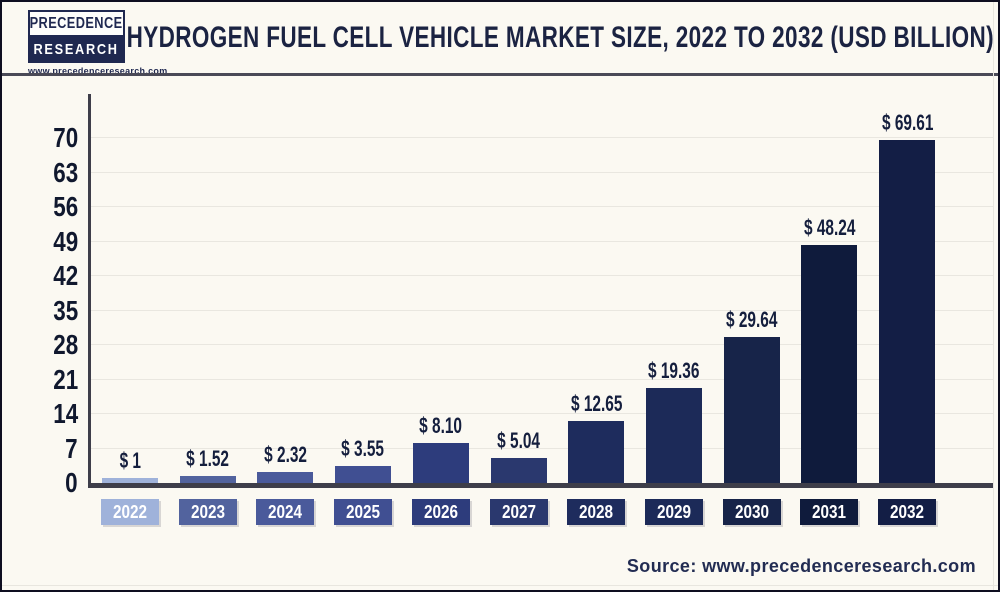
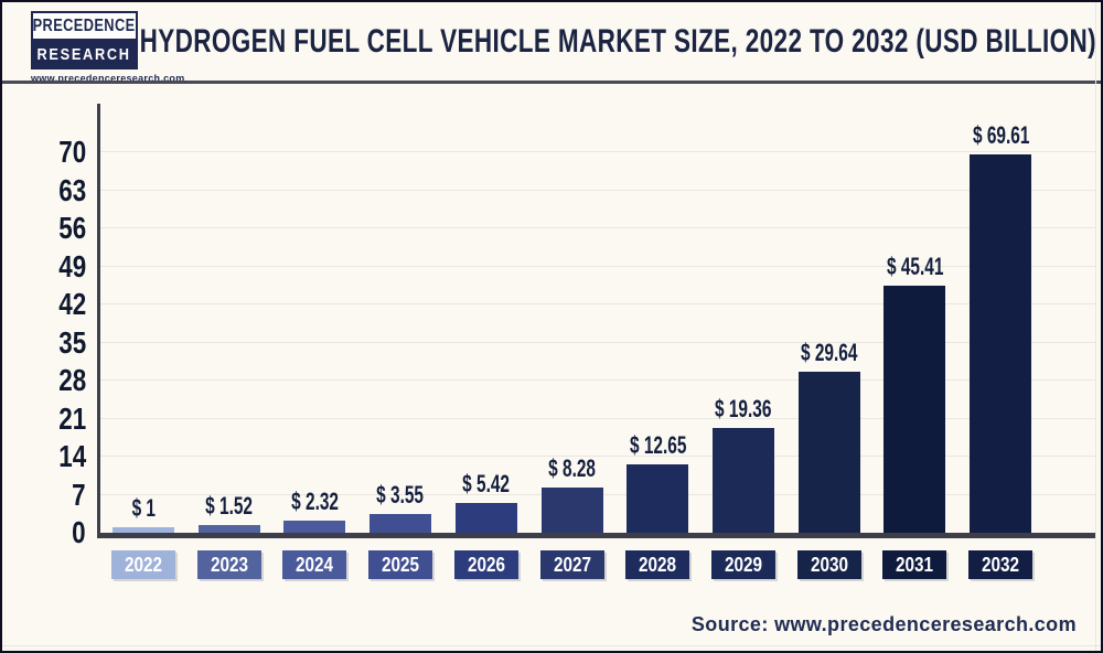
2026: 8.10 -> 5.42
2027: 5.04 -> 8.28
2031: 48.24 -> 45.41
